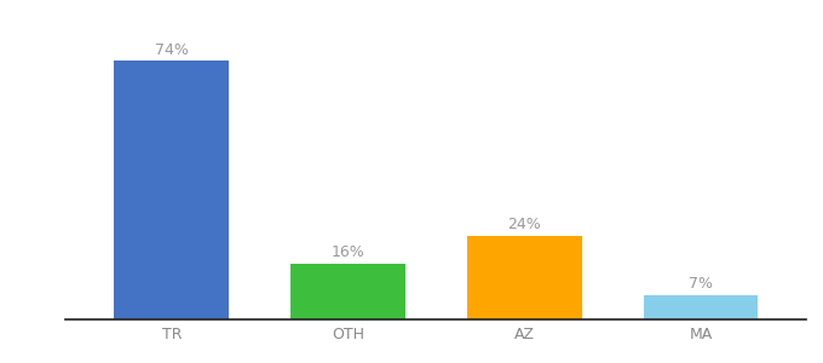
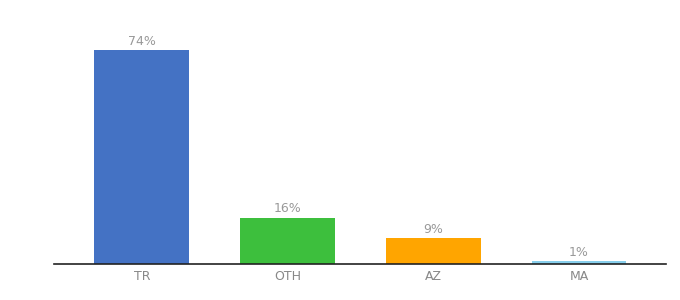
AZ: 24% -> 9%
MA: 7% -> 1%
